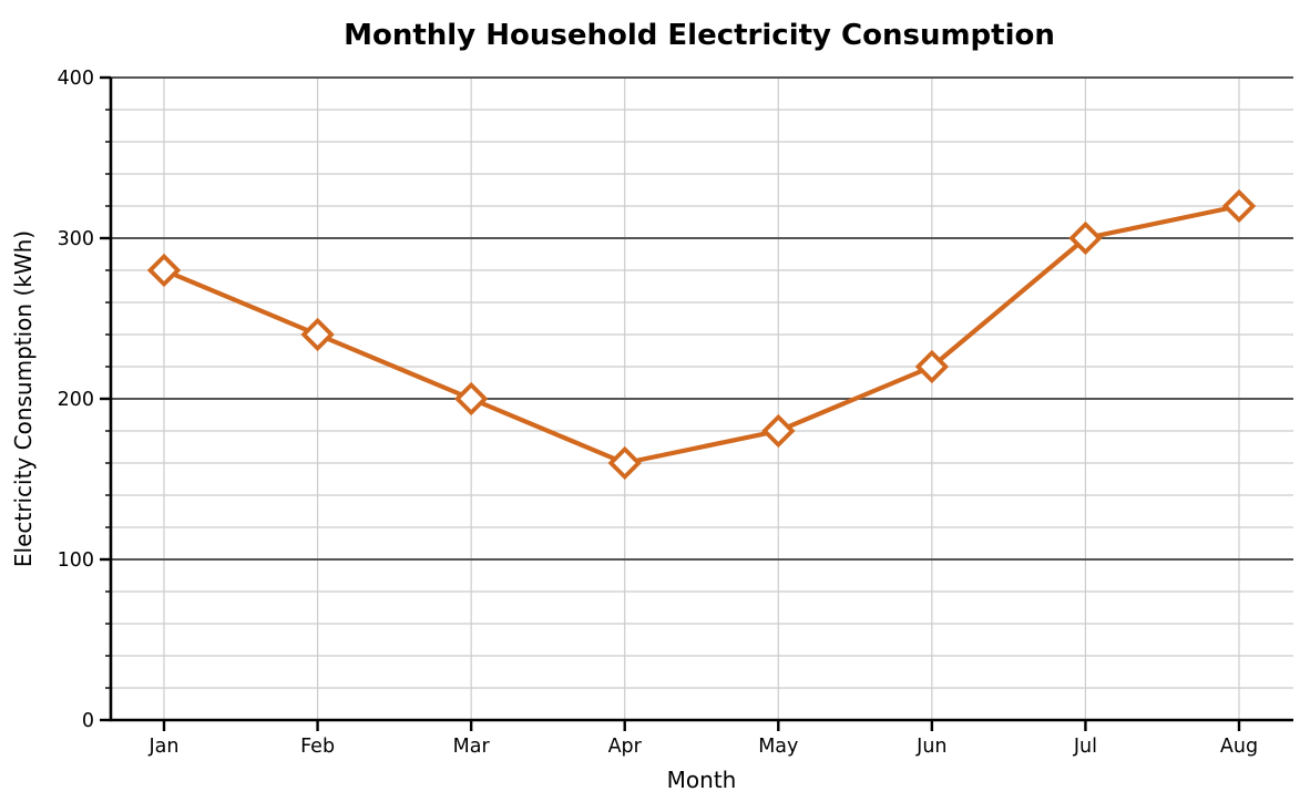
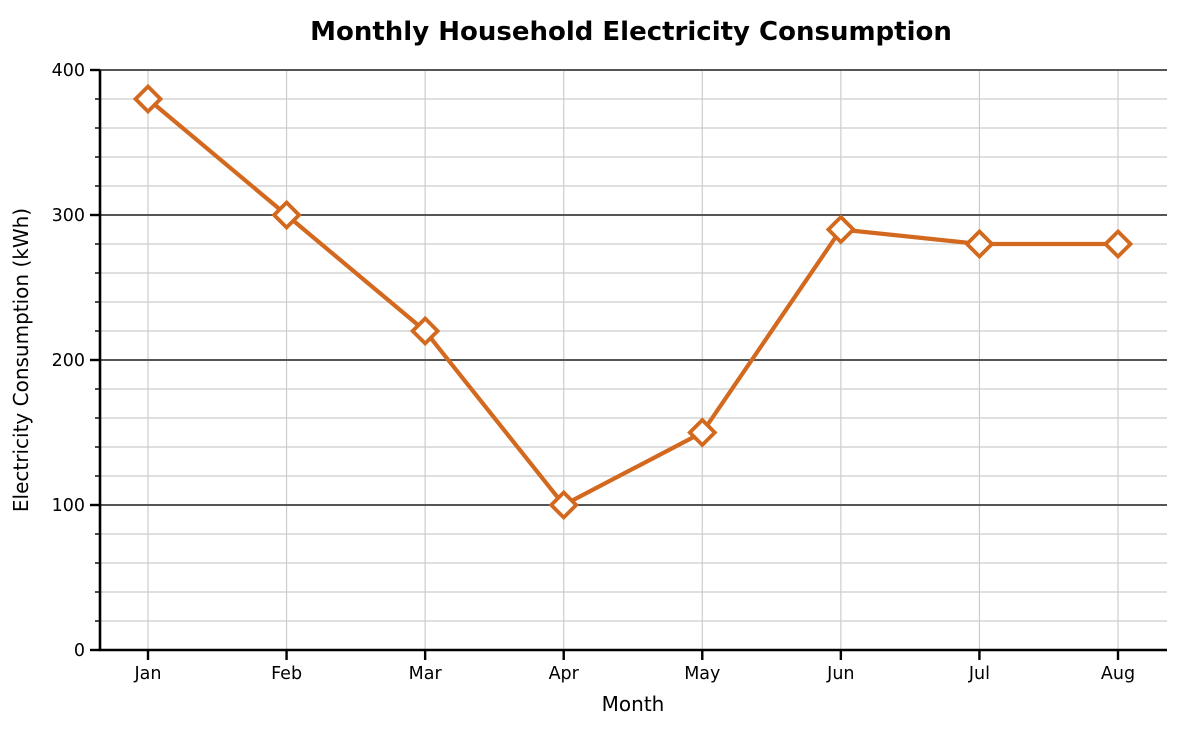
Jan: 280 -> 380
Feb: 240 -> 300
Mar: 200 -> 220
Apr: 160 -> 100
May: 180 -> 150
Jun: 220 -> 290
Jul: 300 -> 280
Aug: 320 -> 280
